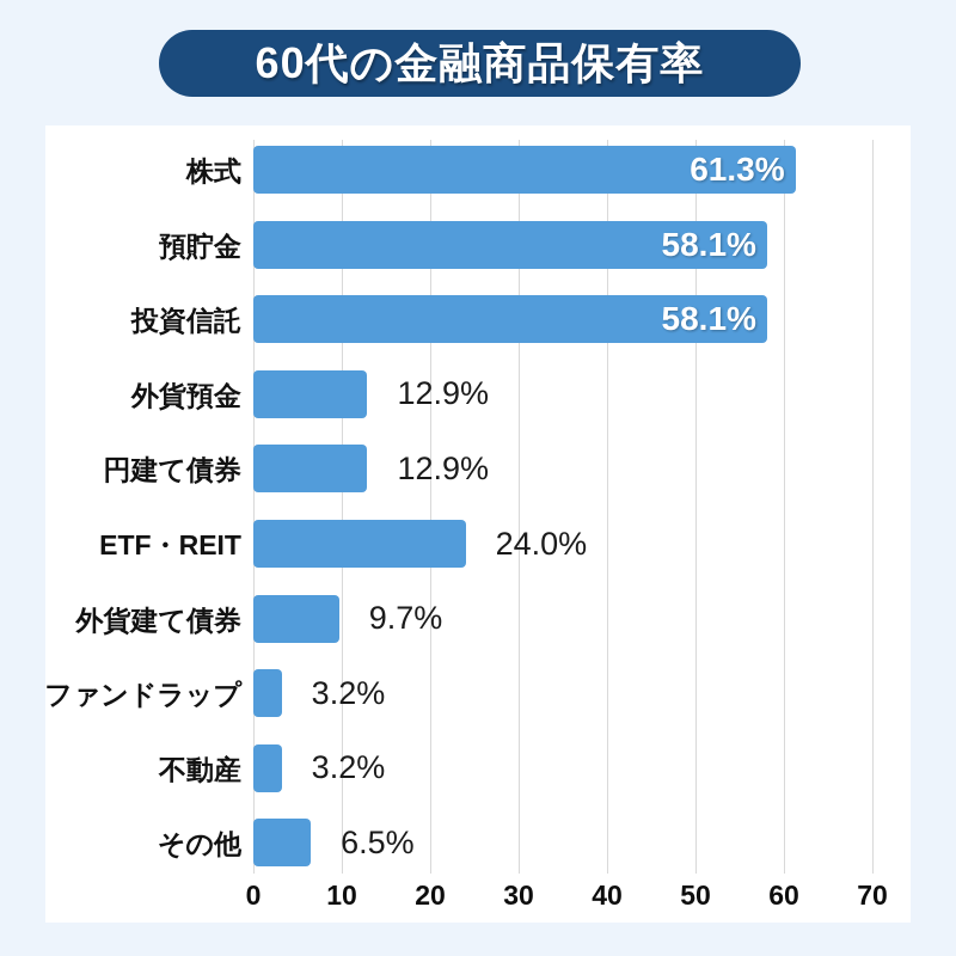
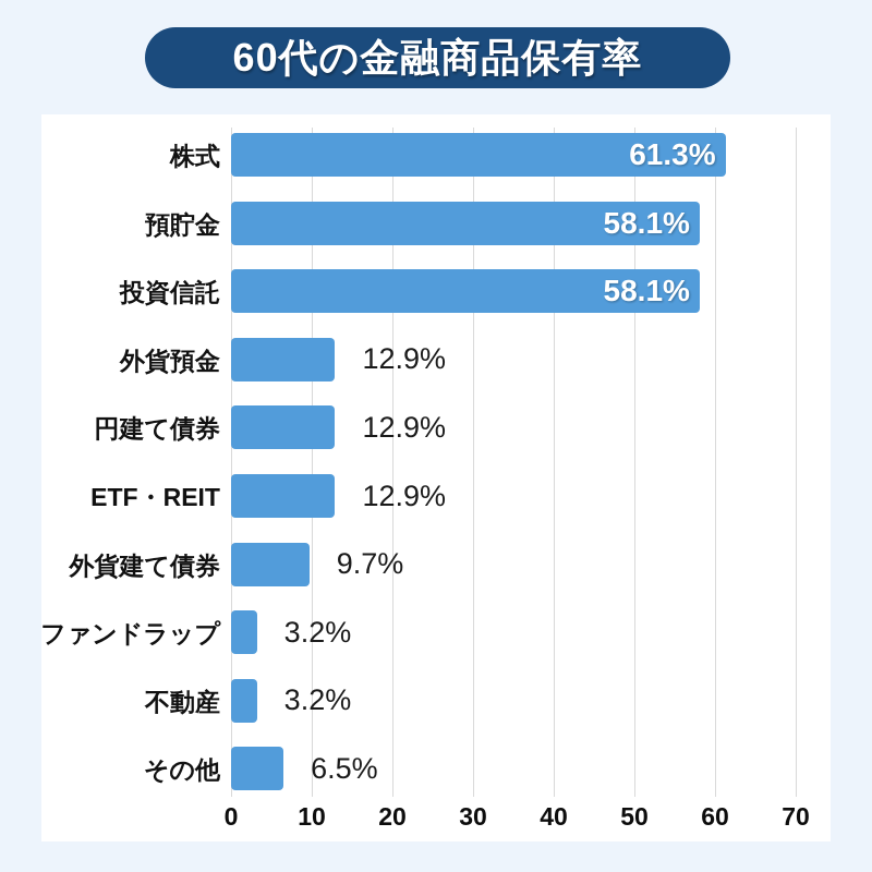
ETF・REIT: 24.0% -> 12.9%
